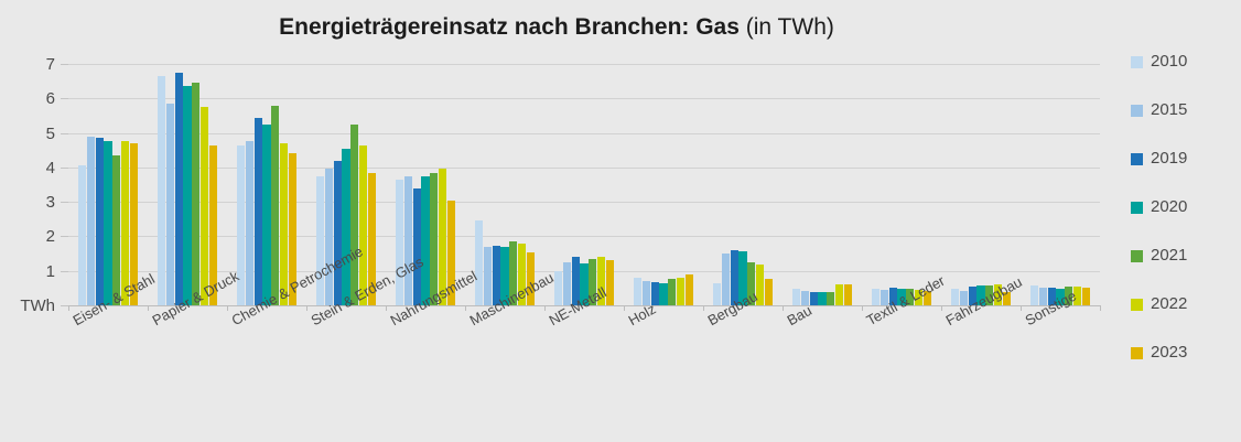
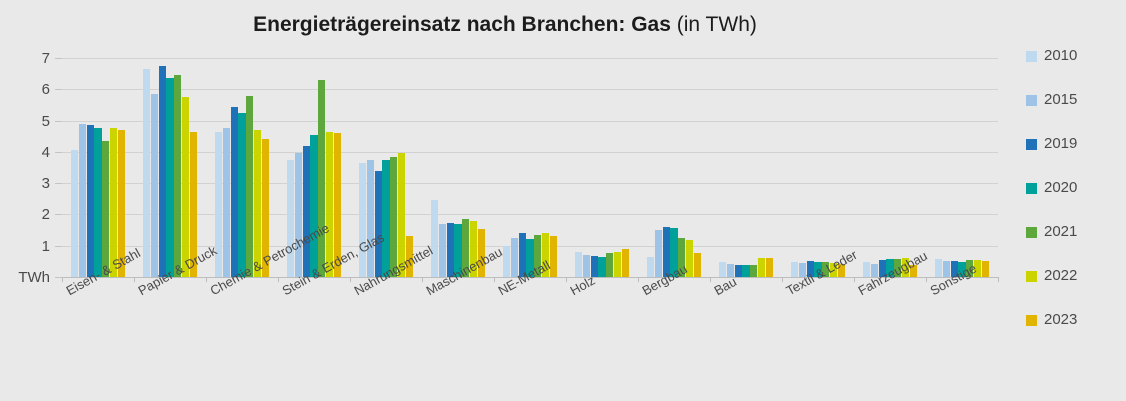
2021/Stein & Erden, Glas: 5.2 -> 6.3
2023/Stein & Erden, Glas: 3.9 -> 4.6
2023/Nahrungsmittel: 3.0 -> 1.3
